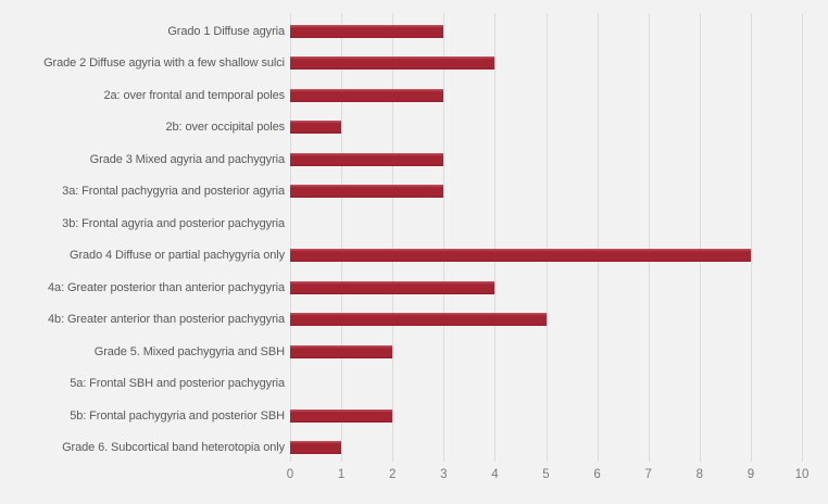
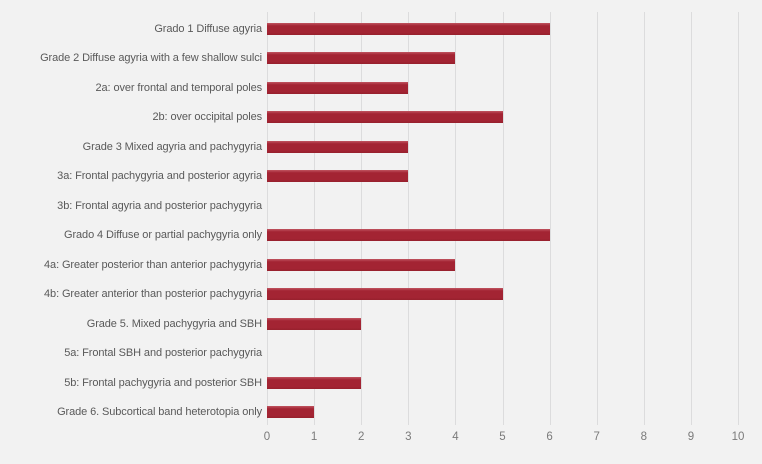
Grado 1 Diffuse agyria: 3 -> 6
2b: over occipital poles: 1 -> 5
Grado 4 Diffuse or partial pachygyria only: 9 -> 6
